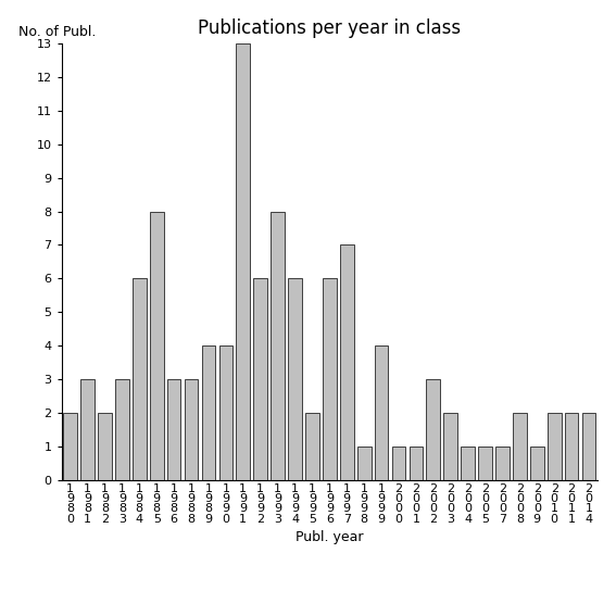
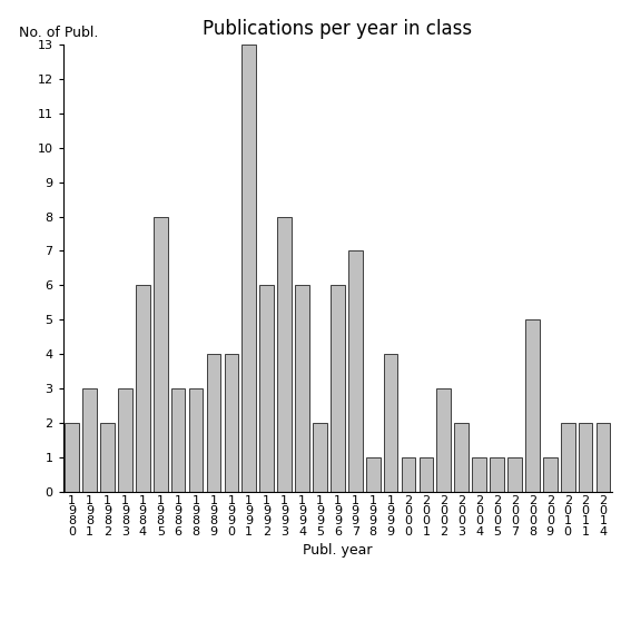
2 0 0 8: 2 -> 5
